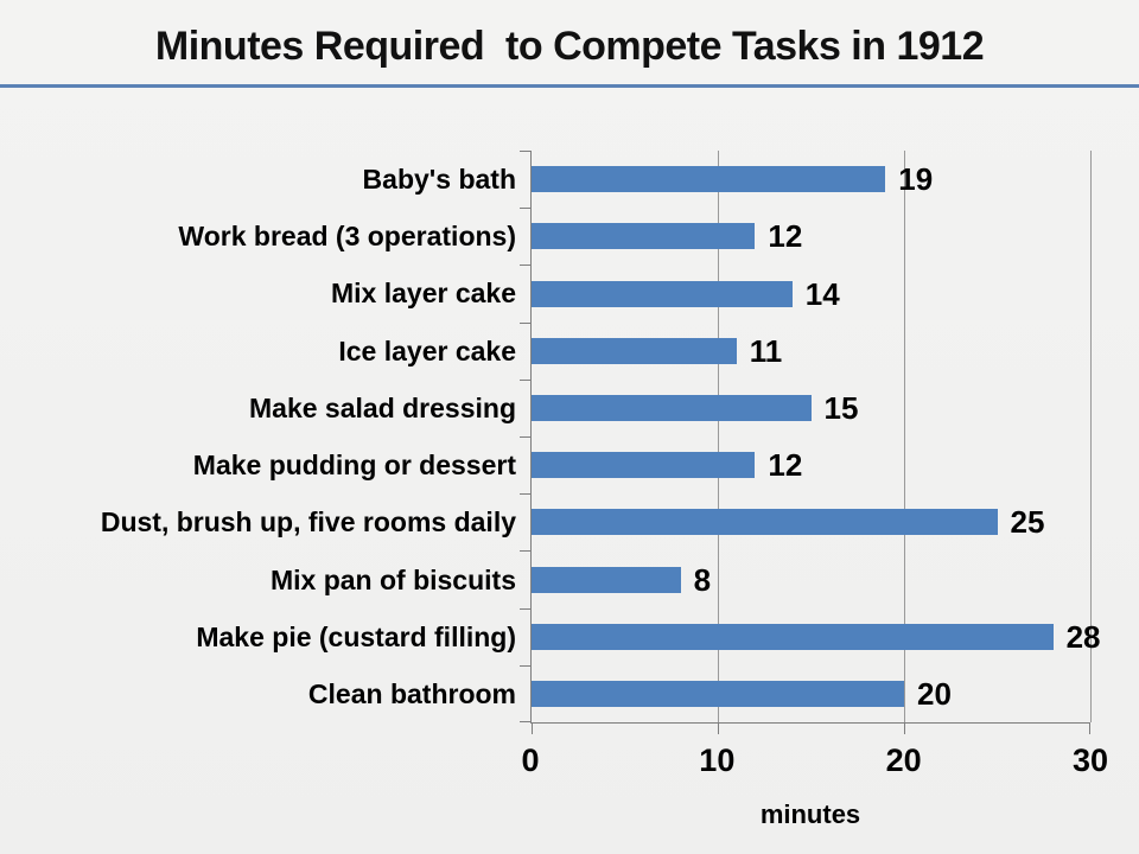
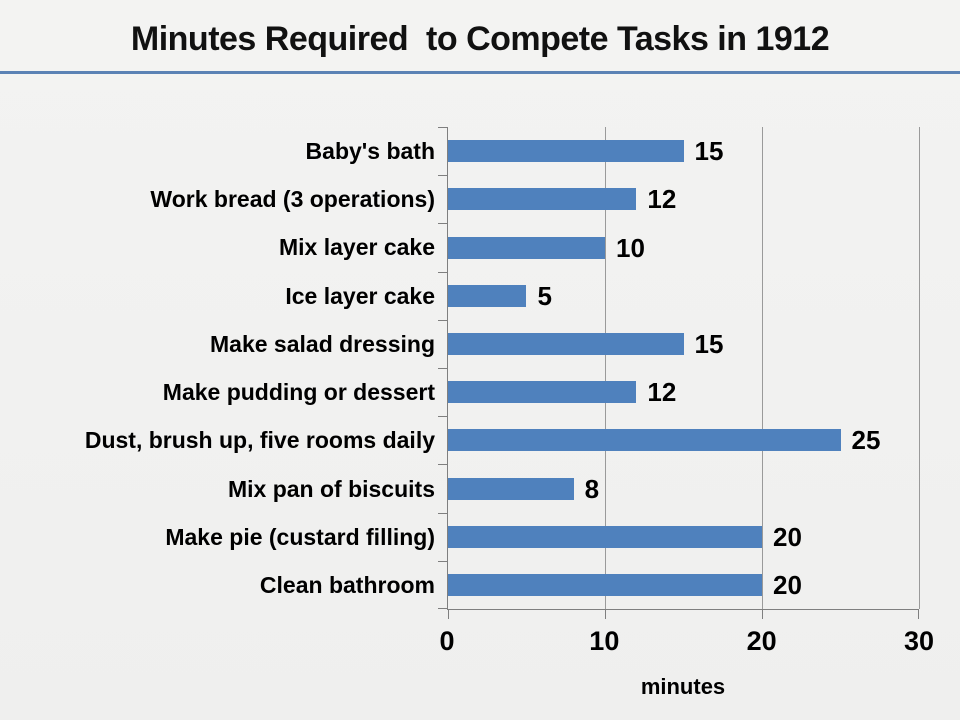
Baby's bath: 19 -> 15
Mix layer cake: 14 -> 10
Ice layer cake: 11 -> 5
Make pie (custard filling): 28 -> 20
